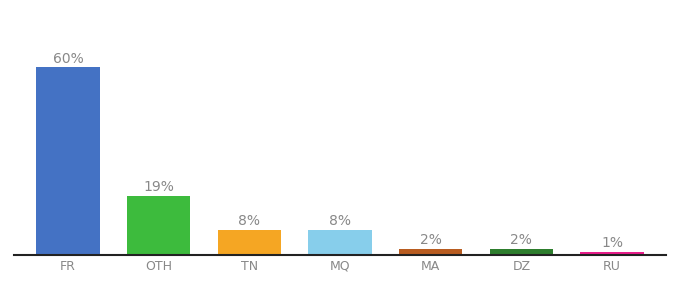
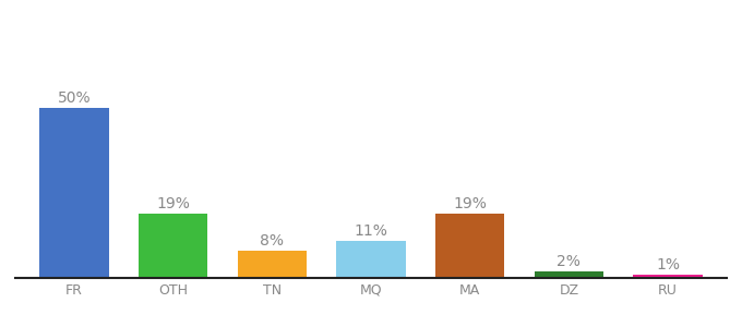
FR: 60% -> 50%
MQ: 8% -> 11%
MA: 2% -> 19%
